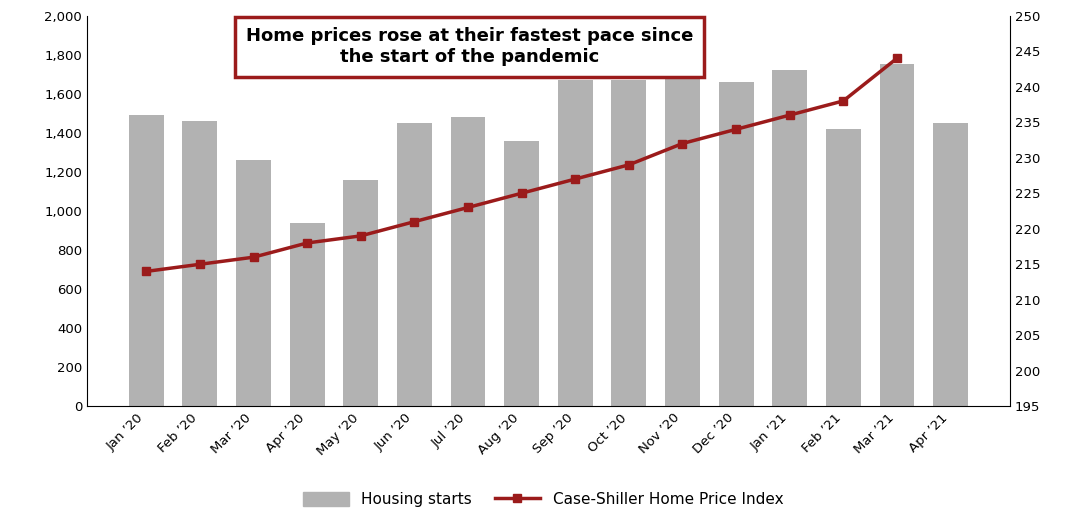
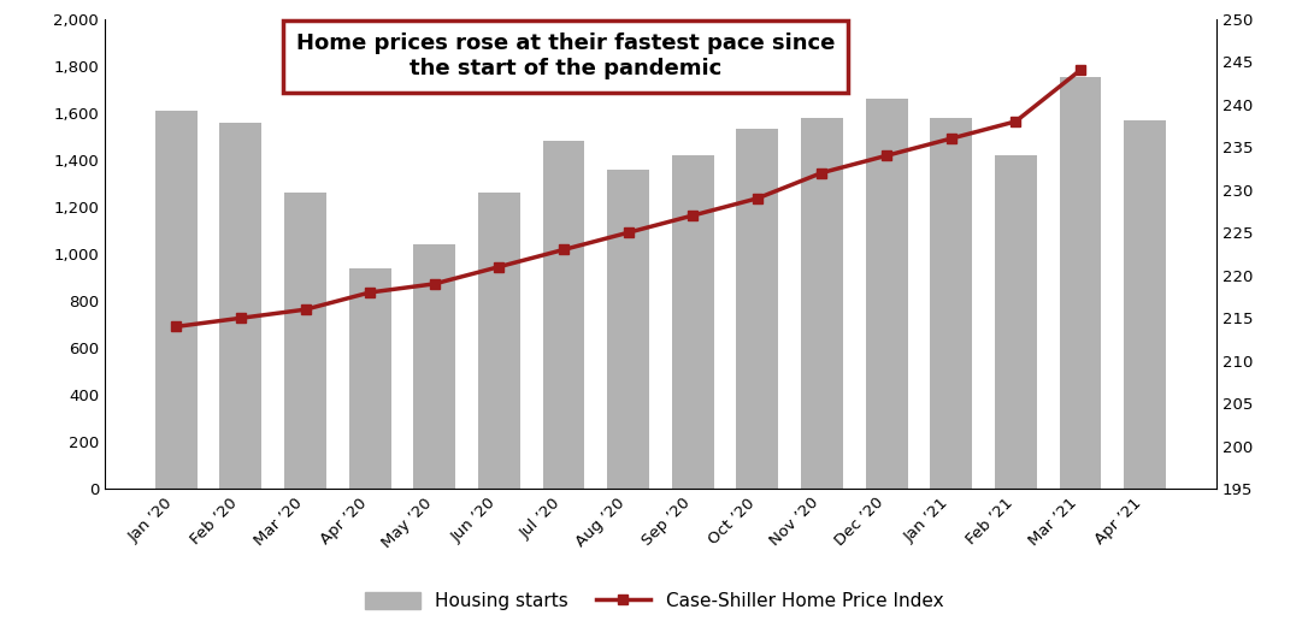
Housing starts/Jan ’20: 1,490 -> 1,610
Housing starts/Feb ’20: 1,460 -> 1,560
Housing starts/May ’20: 1,160 -> 1,040
Housing starts/Jun ’20: 1,450 -> 1,260
Housing starts/Sep ’20: 1,670 -> 1,420
Housing starts/Oct ’20: 1,670 -> 1,530
Housing starts/Nov ’20: 1,690 -> 1,580
Housing starts/Jan ’21: 1,720 -> 1,580
Housing starts/Apr ’21: 1,450 -> 1,570
